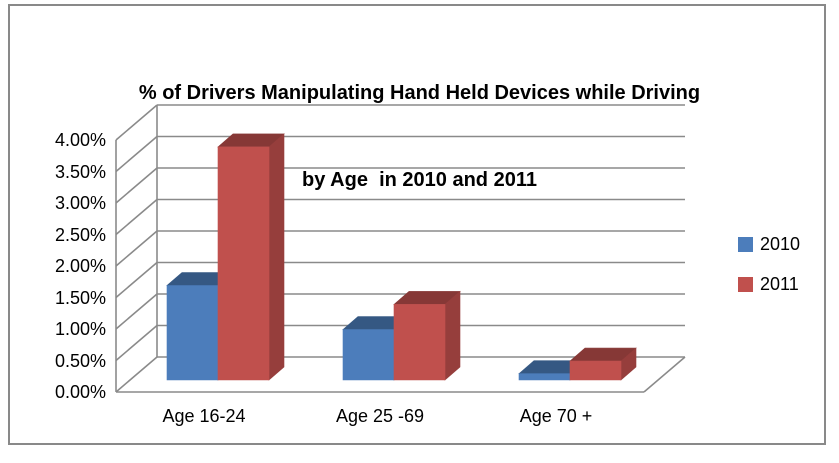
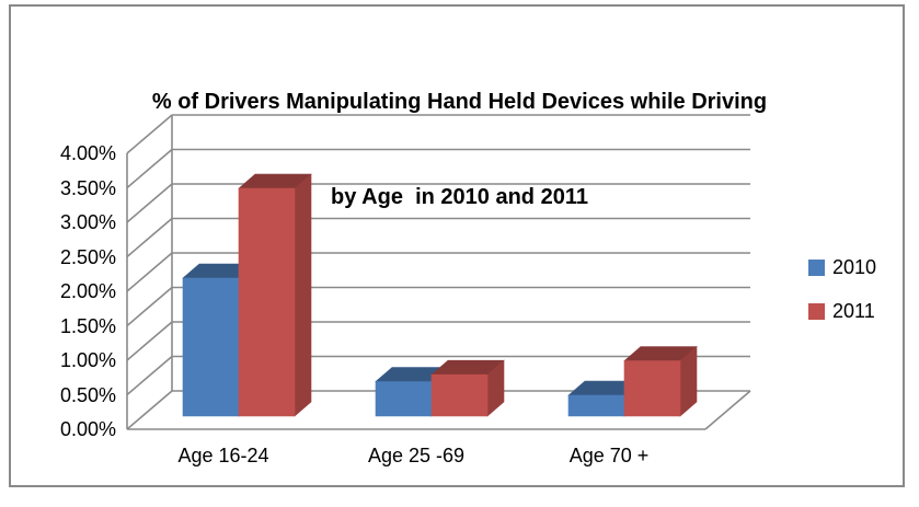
2010/Age 16-24: 1.5% -> 2.0%
2011/Age 16-24: 3.7% -> 3.3%
2010/Age 25 -69: 0.8% -> 0.5%
2011/Age 25 -69: 1.2% -> 0.6%
2010/Age 70 +: 0.1% -> 0.3%
2011/Age 70 +: 0.3% -> 0.8%
